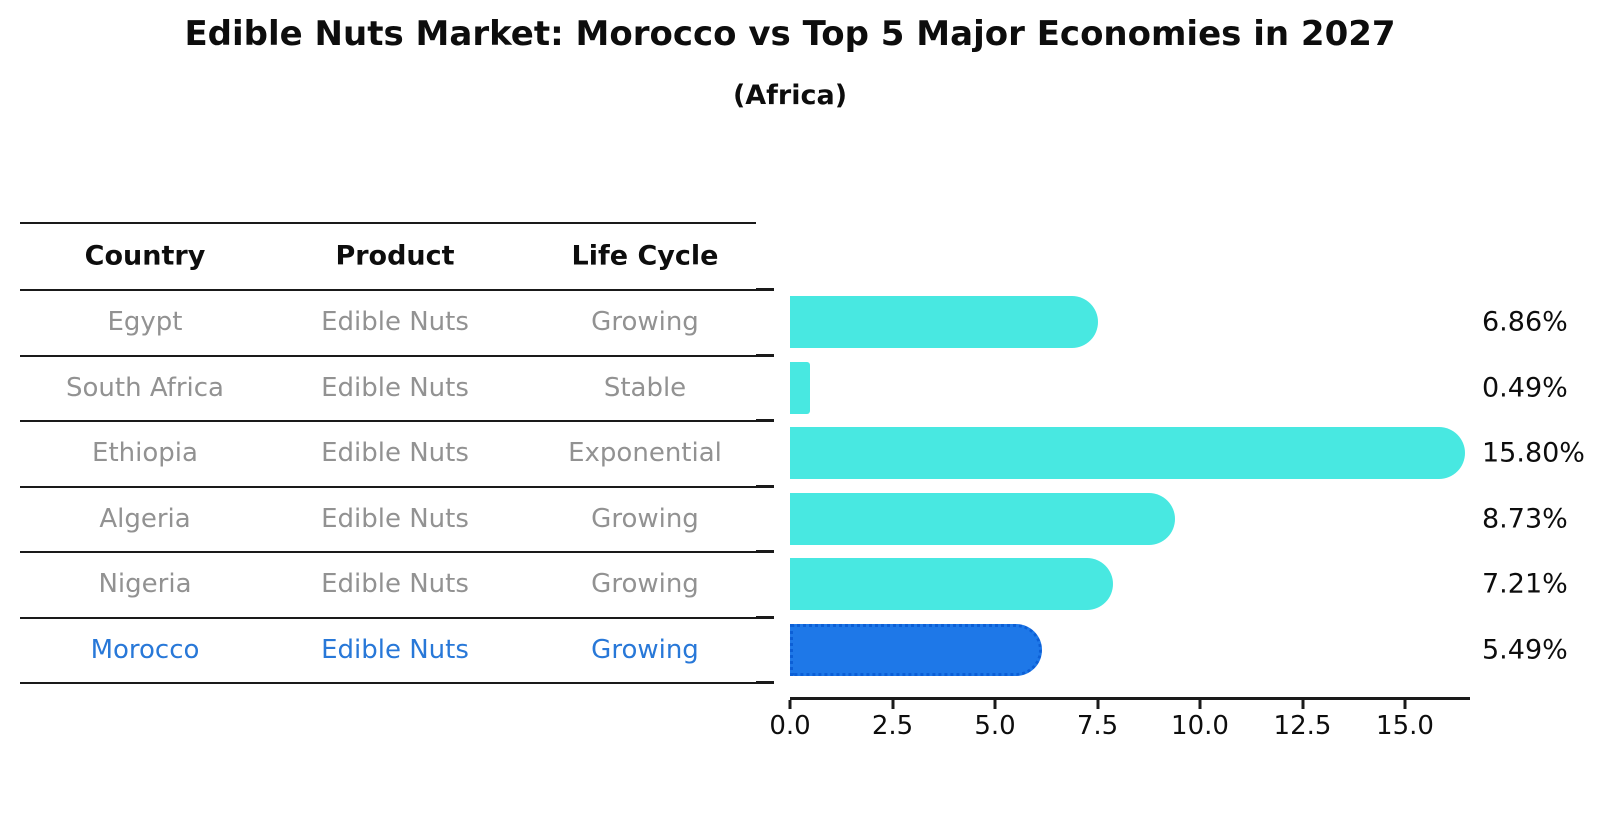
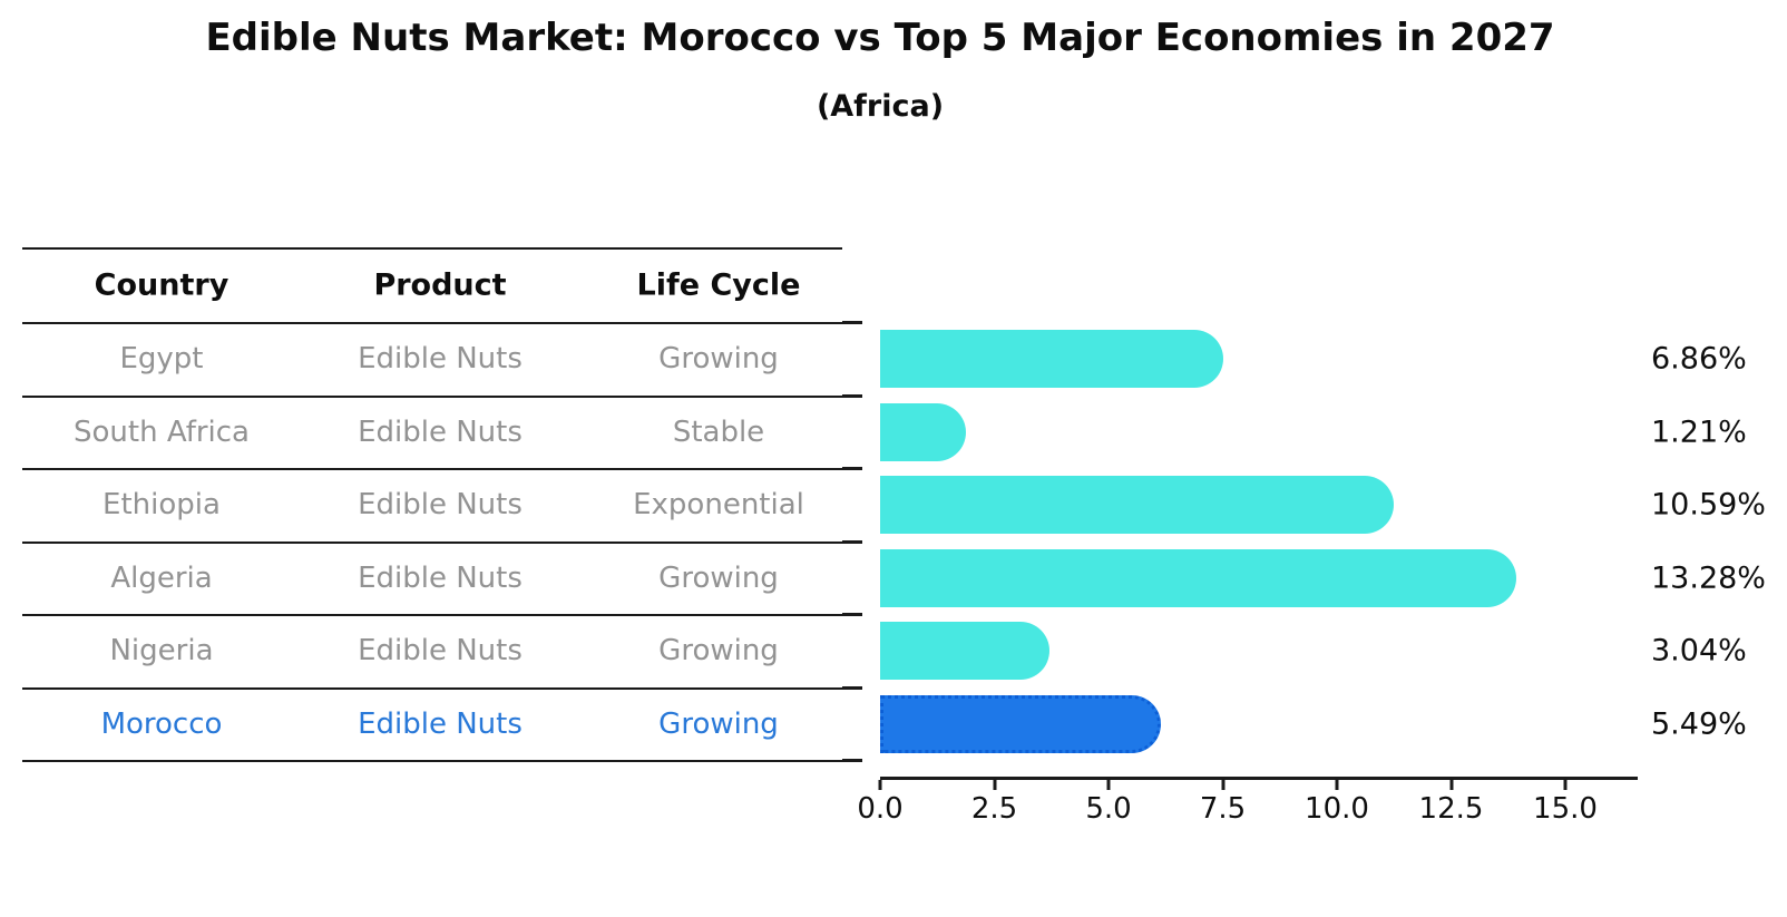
South Africa: 0.49% -> 1.21%
Ethiopia: 15.80% -> 10.59%
Algeria: 8.73% -> 13.28%
Nigeria: 7.21% -> 3.04%
